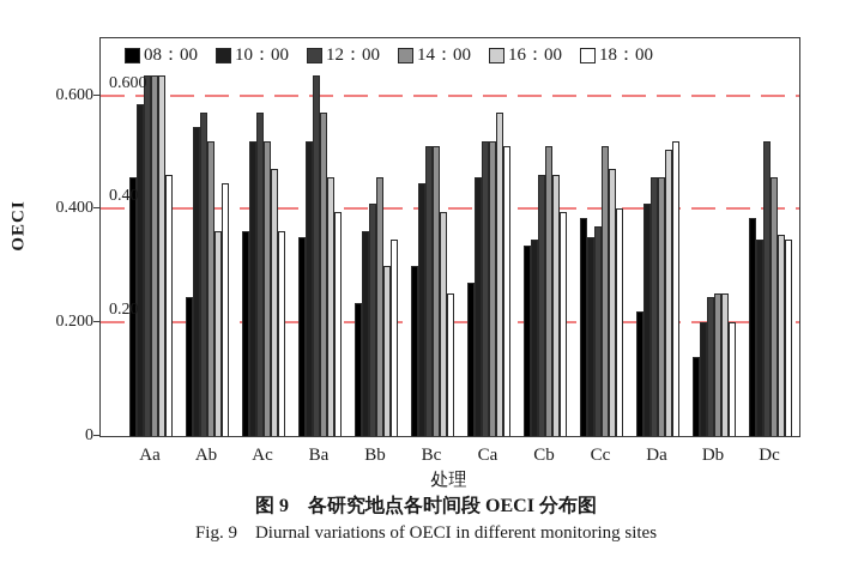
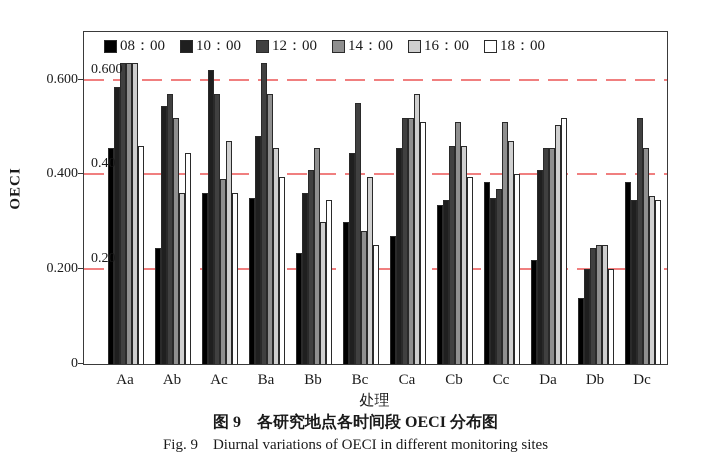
10：00/Ac: 0.52 -> 0.62
14：00/Ac: 0.52 -> 0.39
10：00/Ba: 0.52 -> 0.48
12：00/Bc: 0.51 -> 0.55
14：00/Bc: 0.51 -> 0.28
